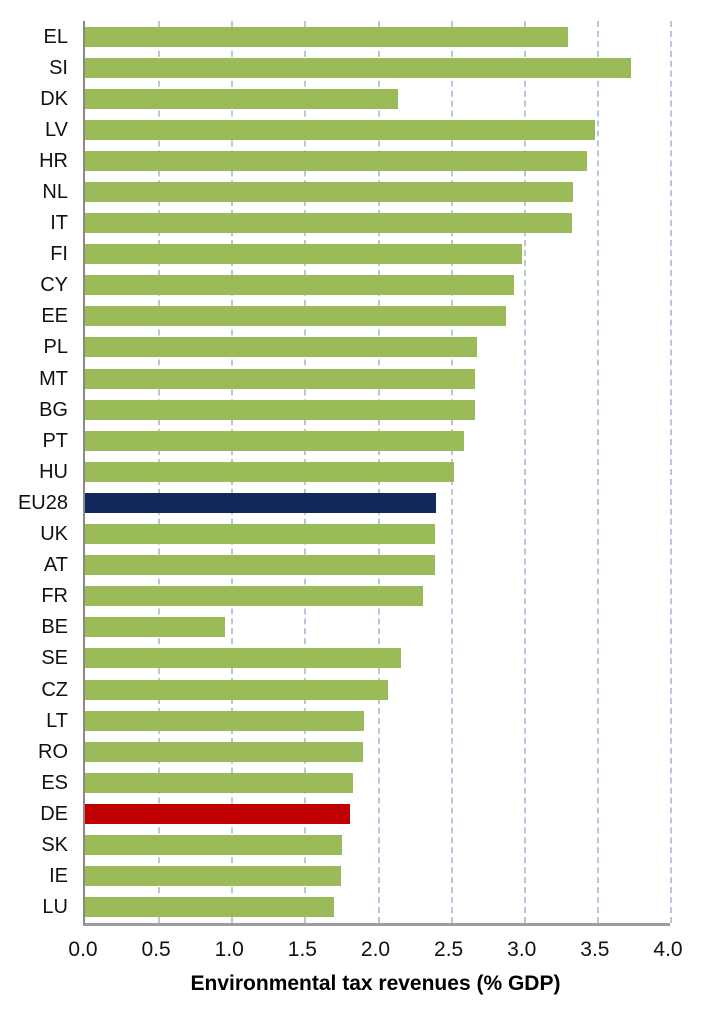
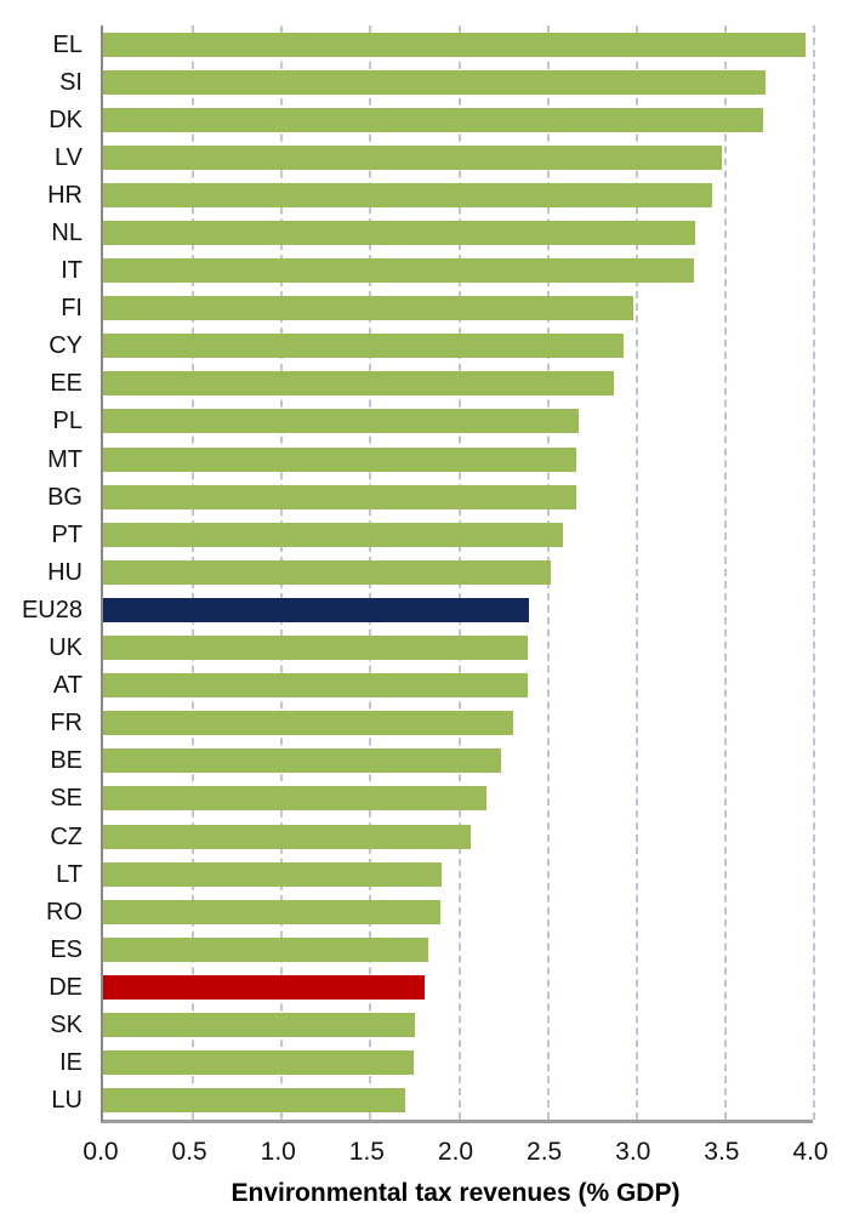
EL: 3.30 -> 3.96
DK: 2.14 -> 3.72
BE: 0.96 -> 2.24
